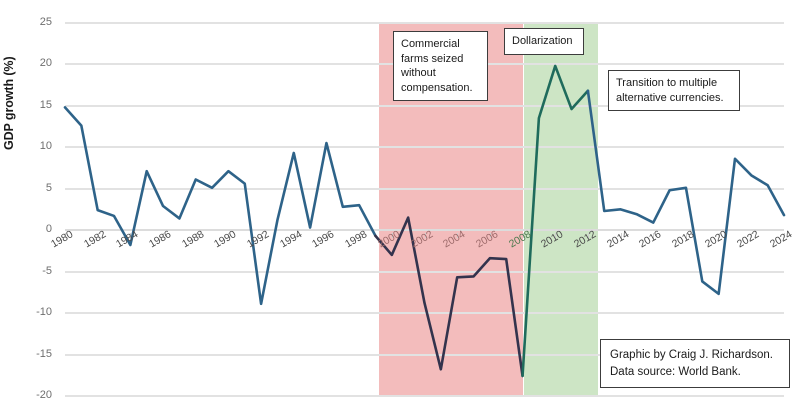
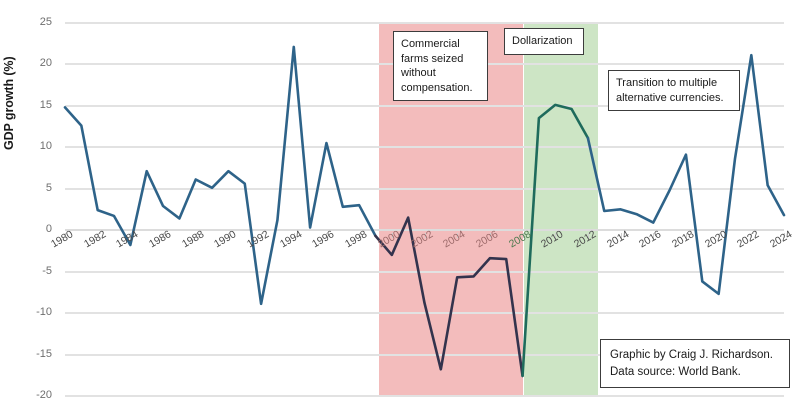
1994: 9 -> 22
2010: 20 -> 15
2012: 17 -> 11
2018: 5 -> 9
2022: 6 -> 21
